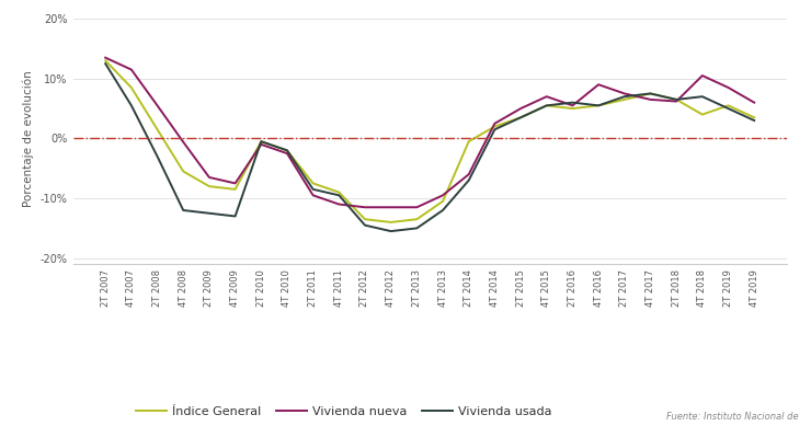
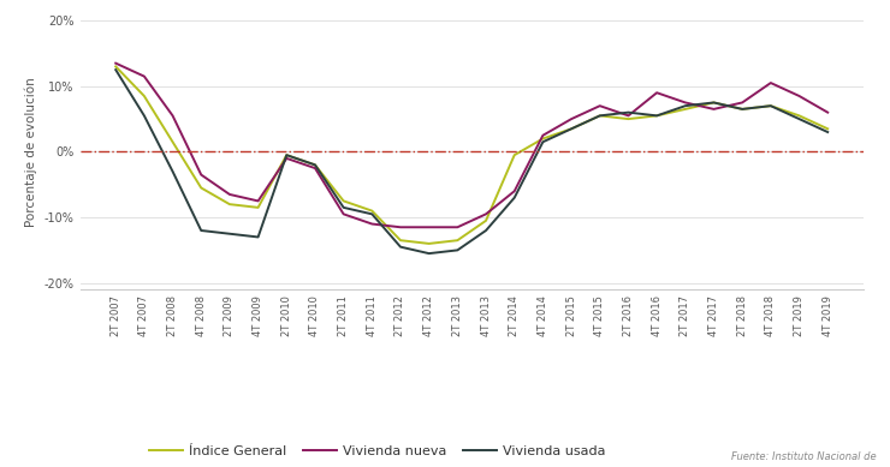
Vivienda nueva/4T 2008: -0.6% -> -3.5%
Vivienda nueva/2T 2018: 6.2% -> 7.5%
Índice General/4T 2018: 4.0% -> 7.0%
